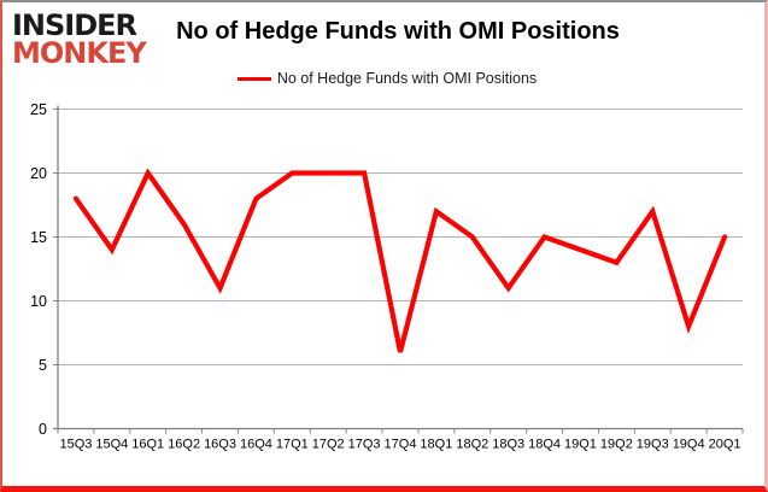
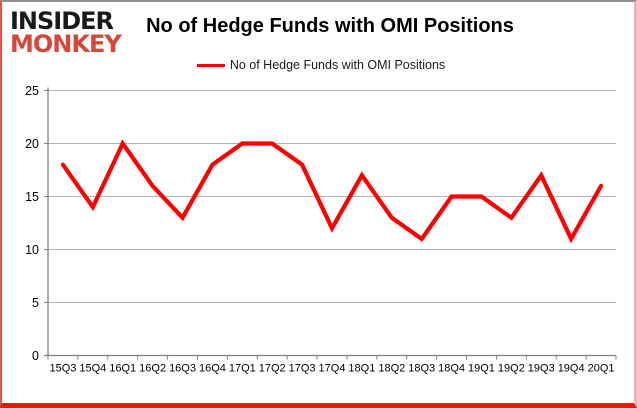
16Q3: 11 -> 13
17Q3: 20 -> 18
17Q4: 6 -> 12
18Q2: 15 -> 13
19Q1: 14 -> 15
19Q4: 8 -> 11
20Q1: 15 -> 16
